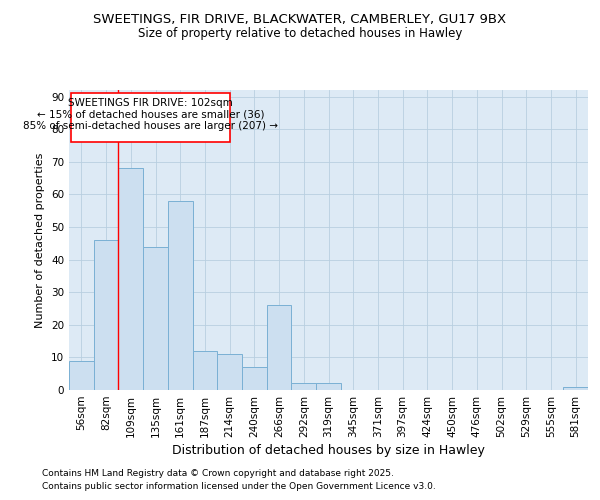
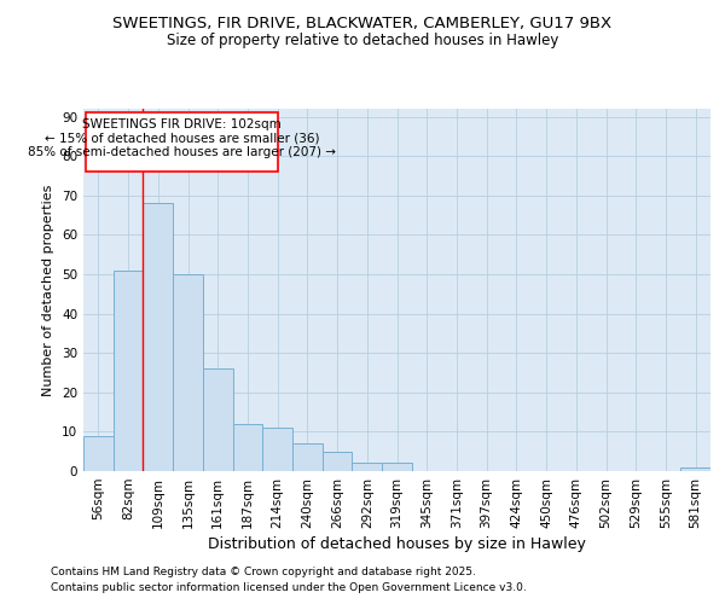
82sqm: 46 -> 51
135sqm: 44 -> 50
161sqm: 58 -> 26
266sqm: 26 -> 5
